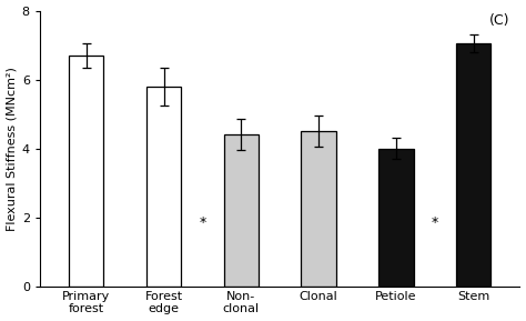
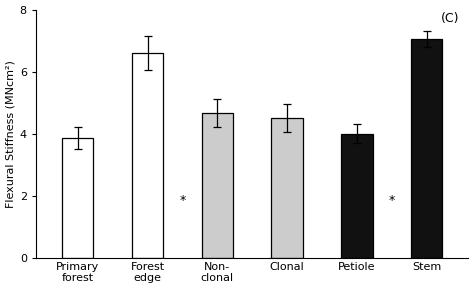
Primary forest: 6.70 -> 3.85
Forest edge: 5.80 -> 6.60
Non- clonal: 4.40 -> 4.65
